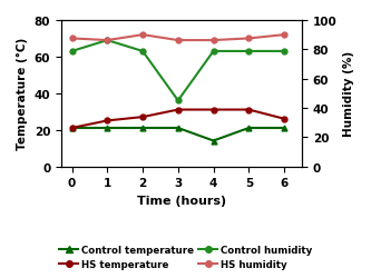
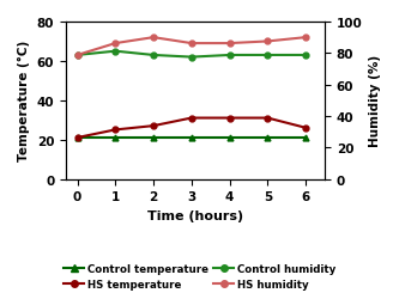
HS humidity/0: 70 -> 63
Control humidity/1: 69 -> 65
Control humidity/3: 36 -> 62
Control temperature/4: 14 -> 21
